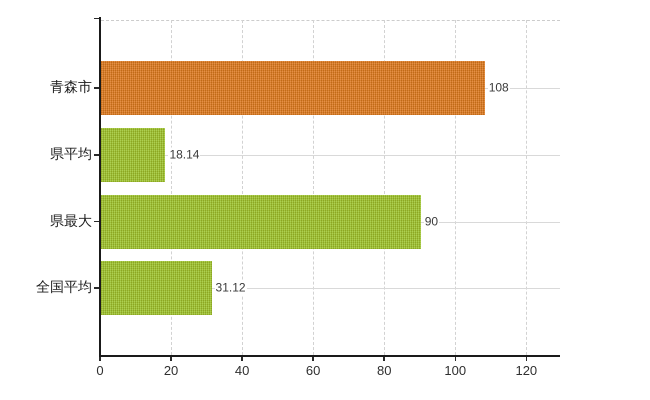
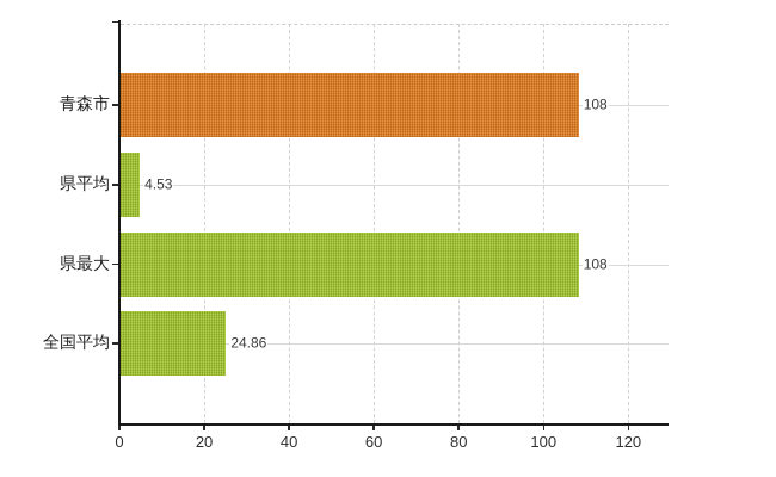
県平均: 18.14 -> 4.53
県最大: 90 -> 108
全国平均: 31.12 -> 24.86
